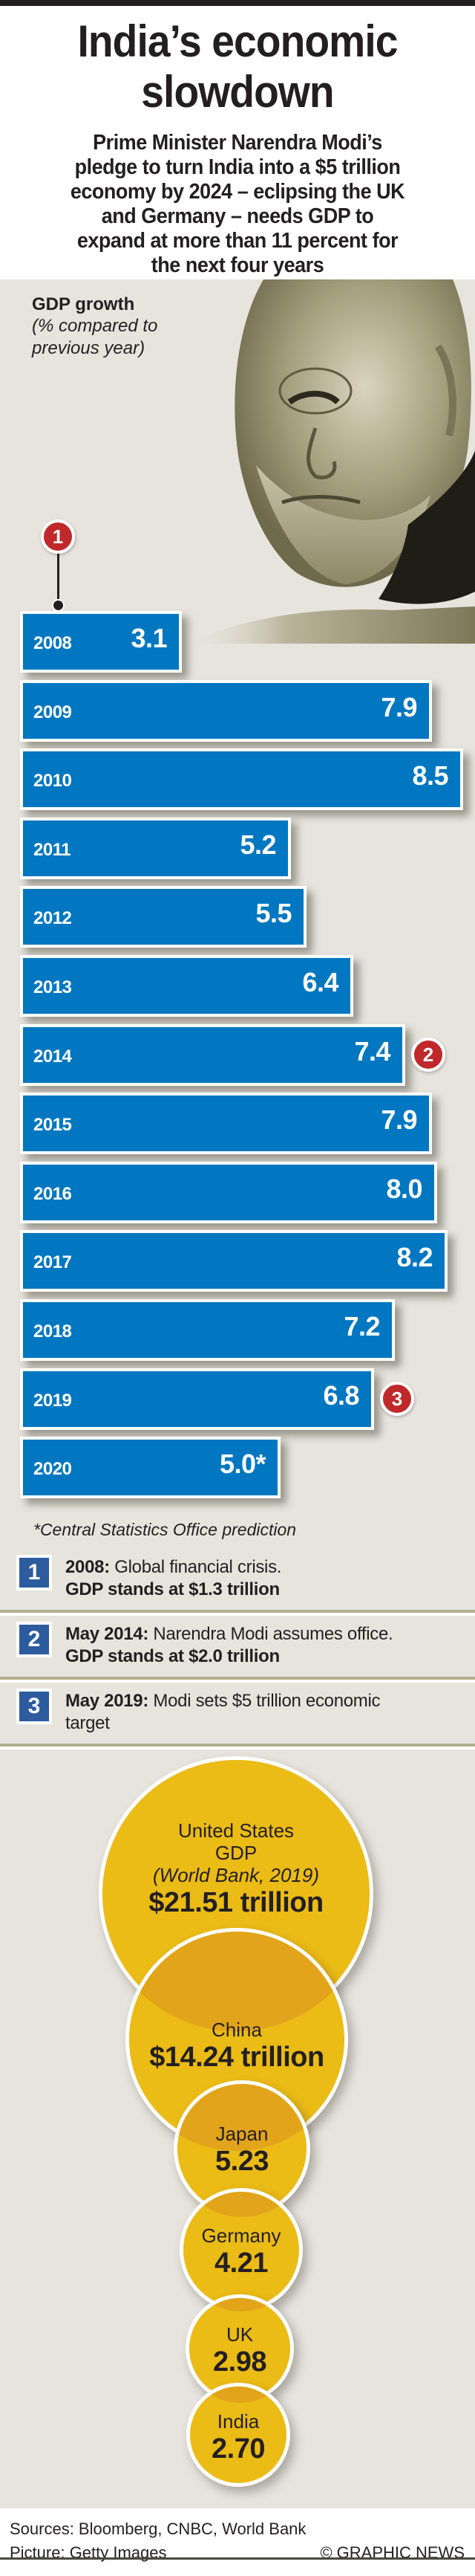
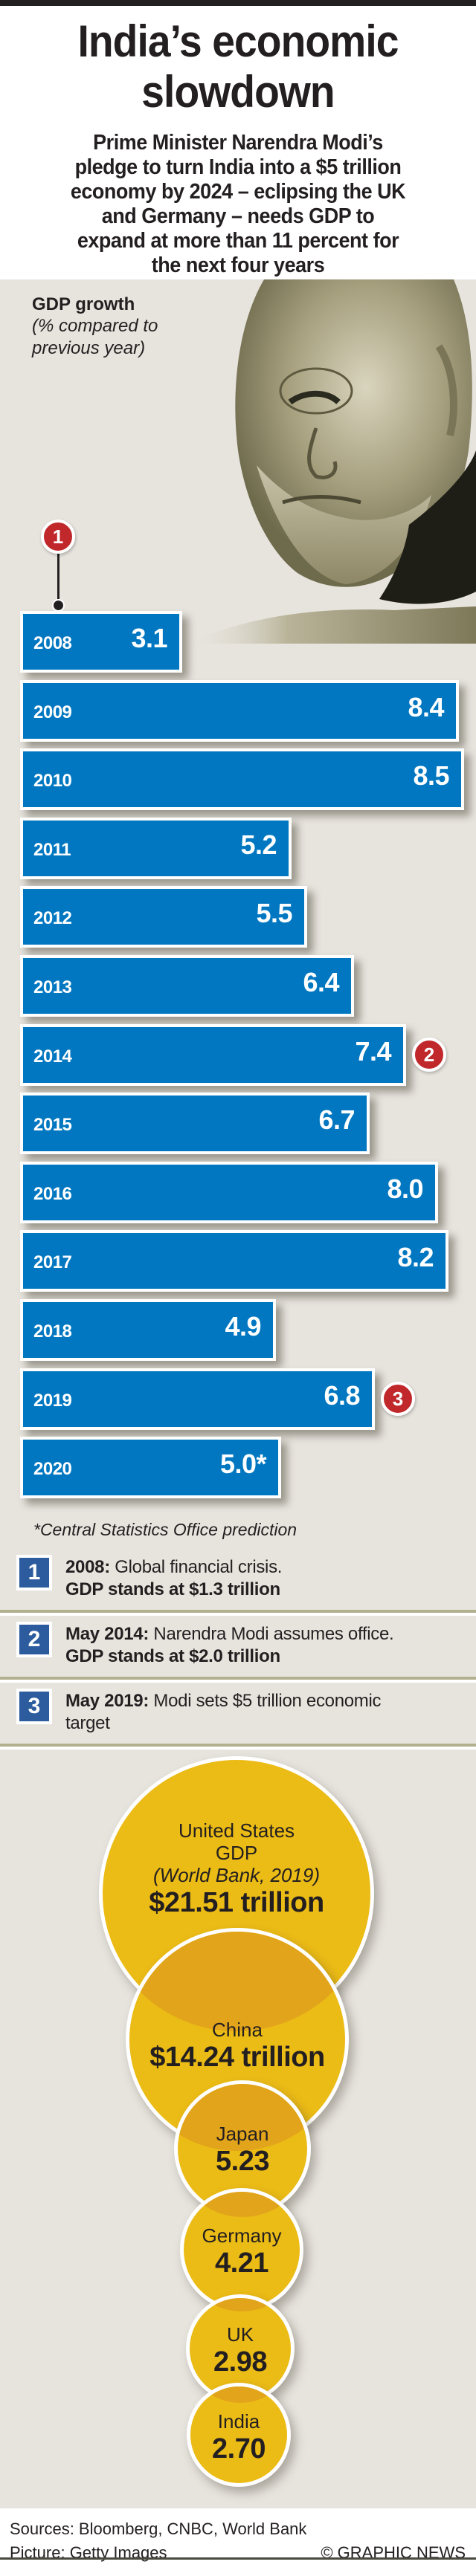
GDP growth/2009: 7.9 -> 8.4
GDP growth/2015: 7.9 -> 6.7
GDP growth/2018: 7.2 -> 4.9
